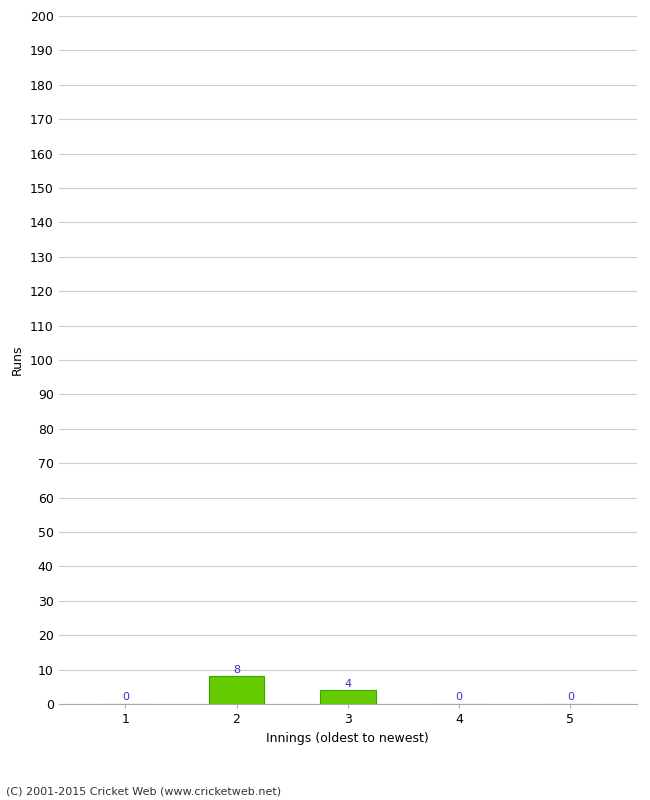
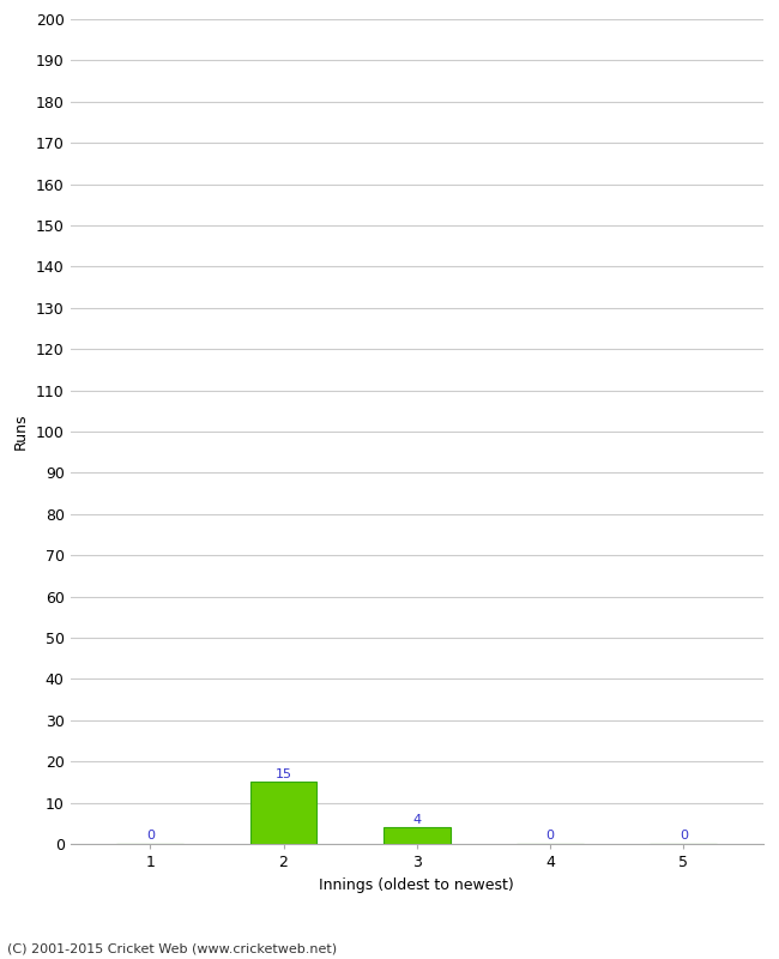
2: 8 -> 15
